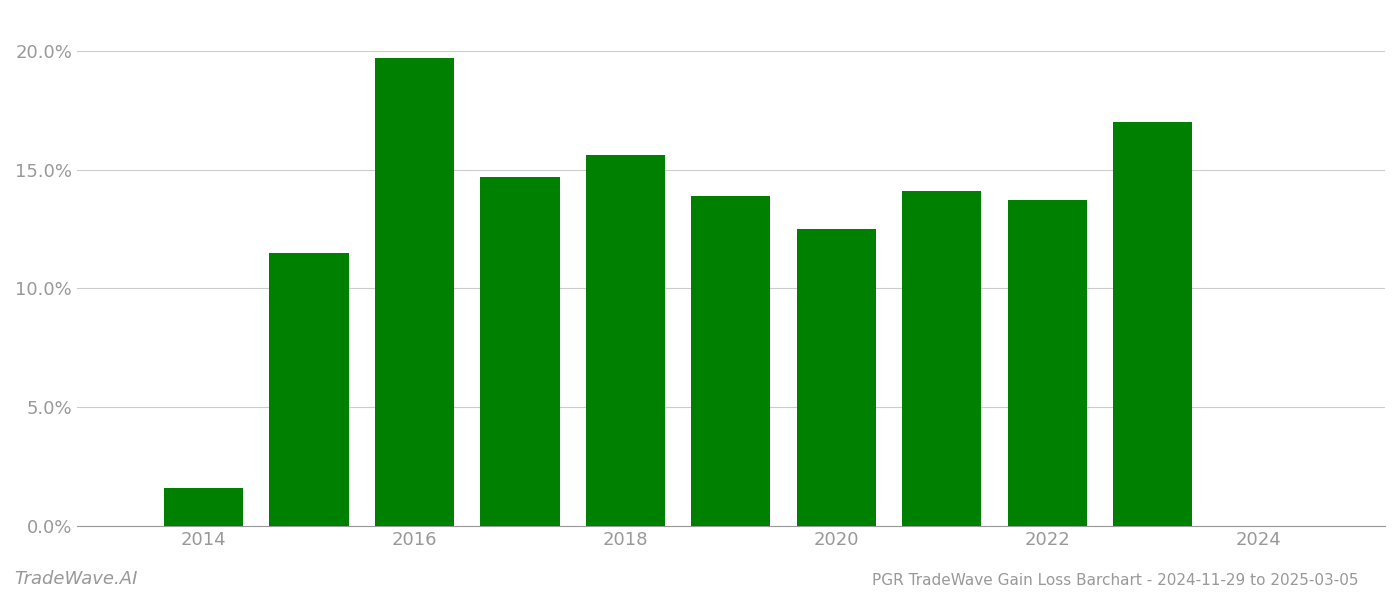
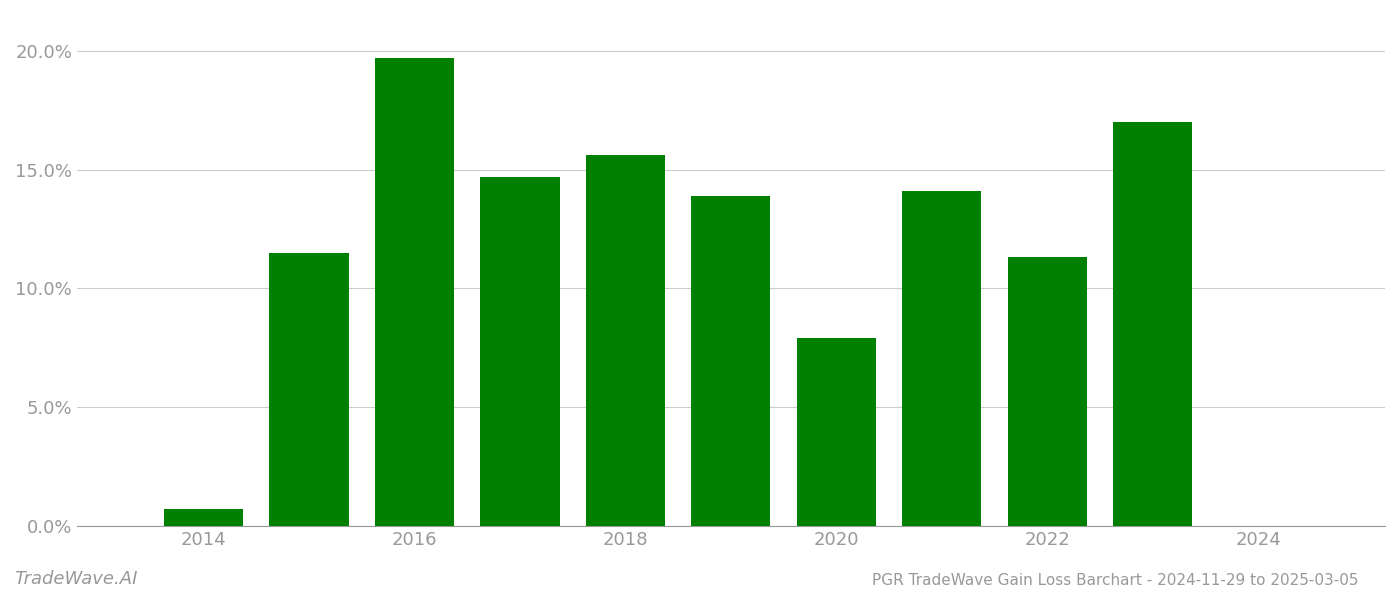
2014: 1.6% -> 0.7%
2020: 12.5% -> 7.9%
2022: 13.7% -> 11.3%
